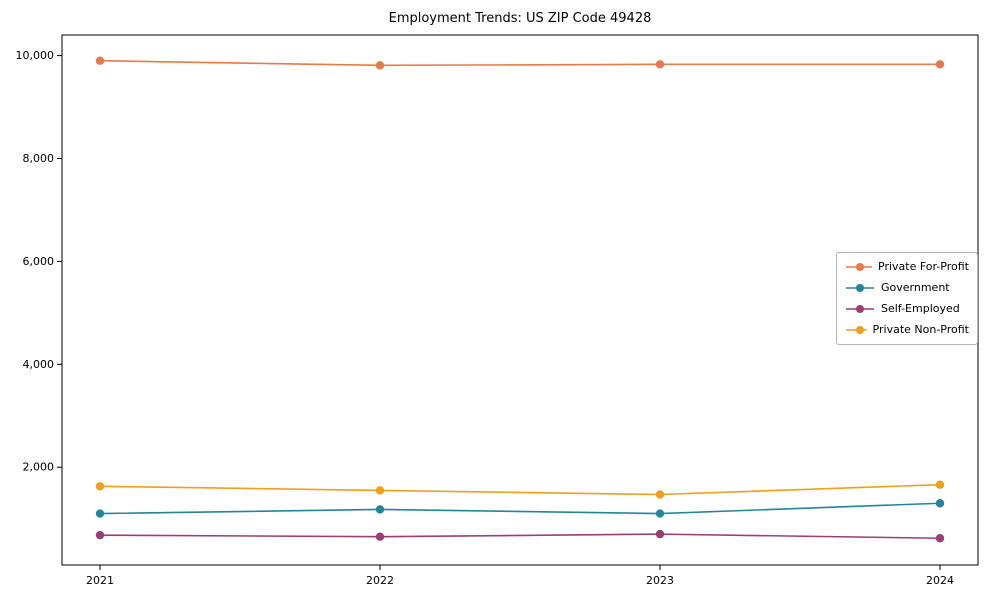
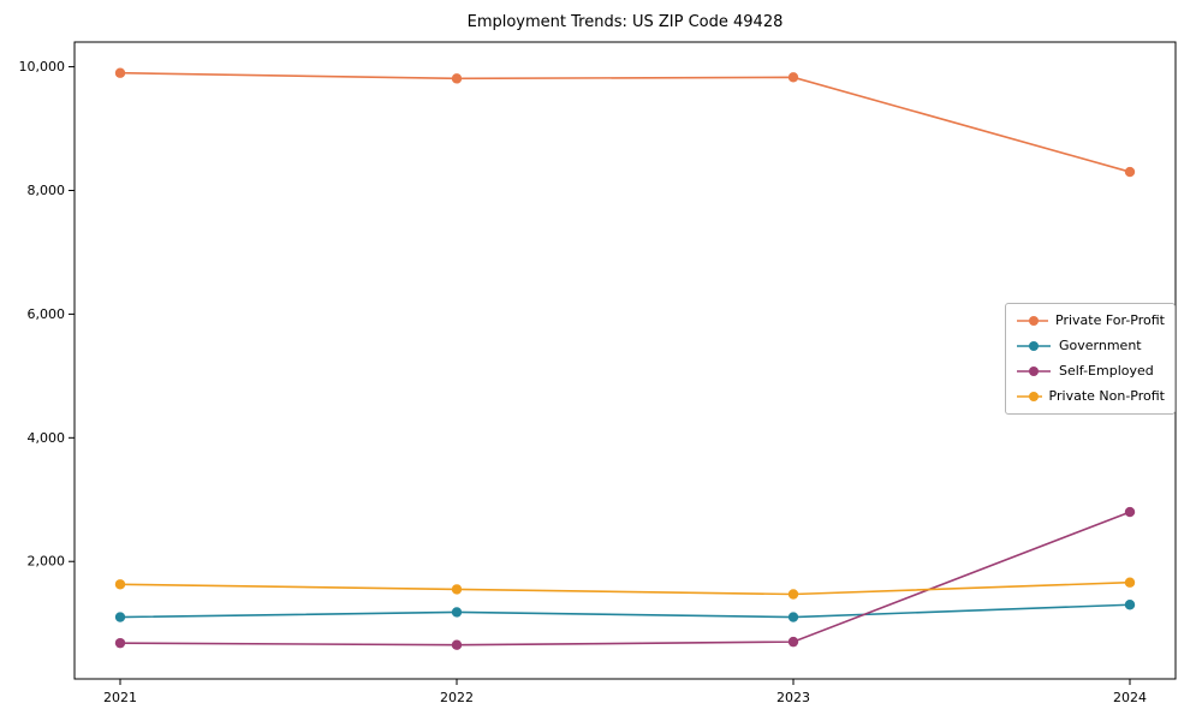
Private For-Profit/2024: 9800 -> 8300
Self-Employed/2024: 600 -> 2800
